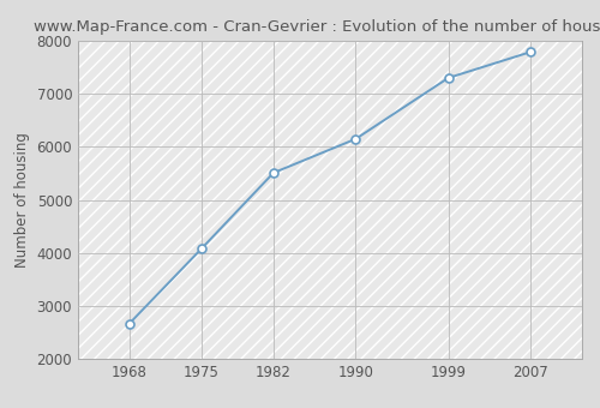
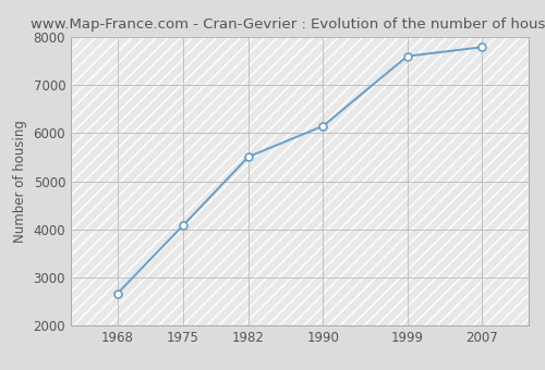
1999: 7300 -> 7600
